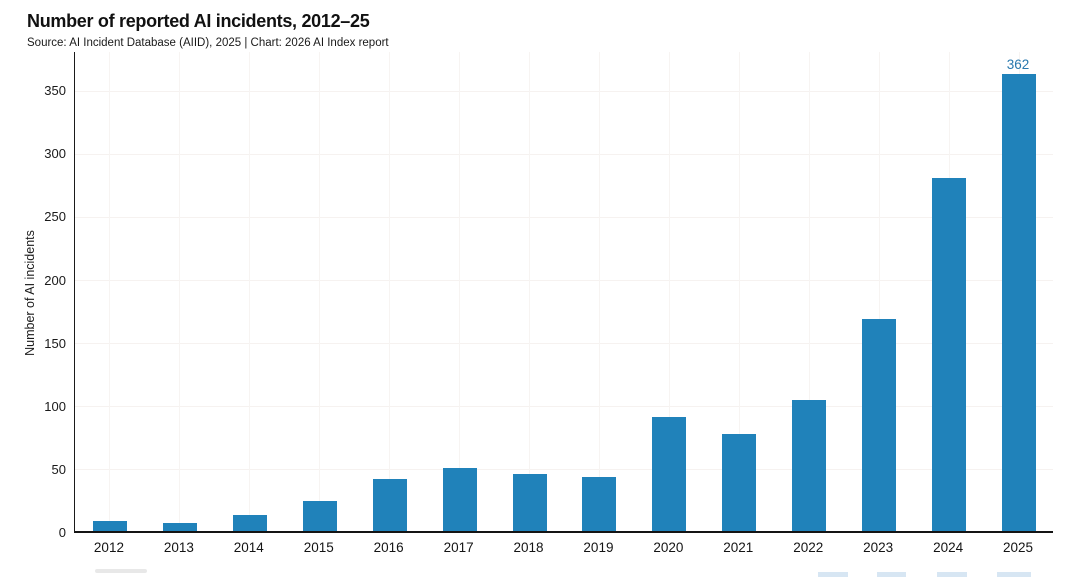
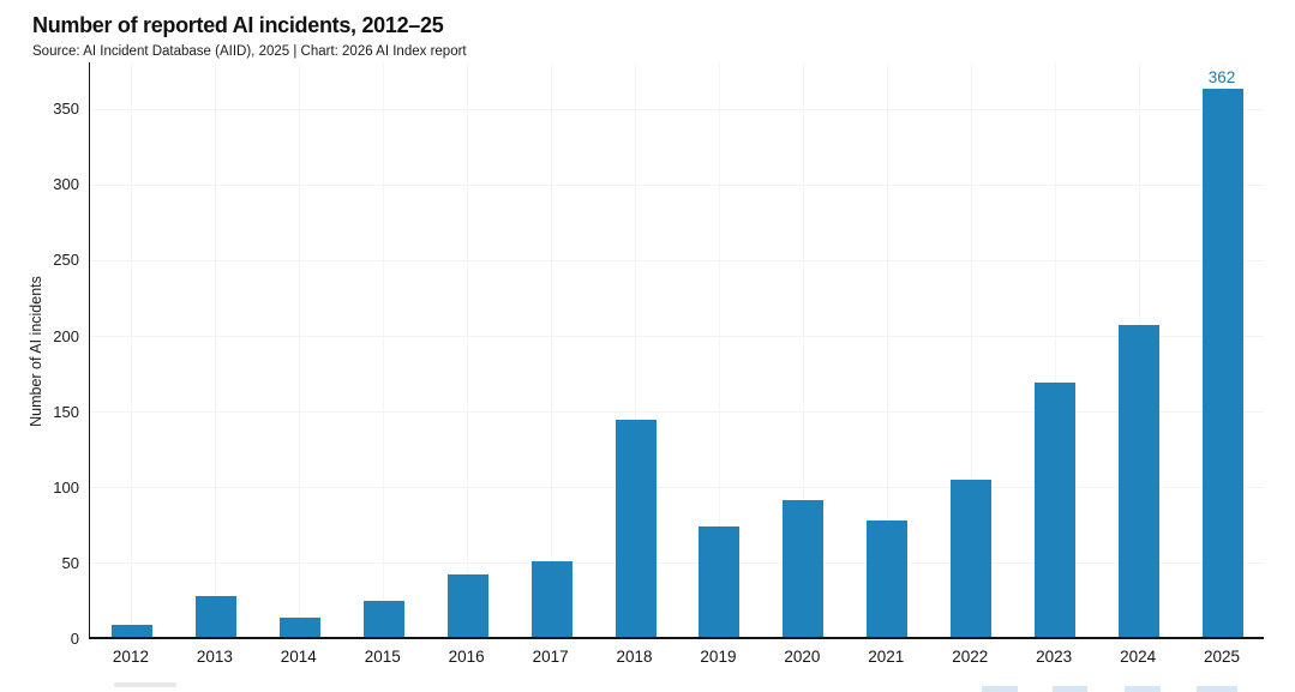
2013: 6 -> 27
2018: 45 -> 143
2019: 43 -> 73
2024: 280 -> 206
